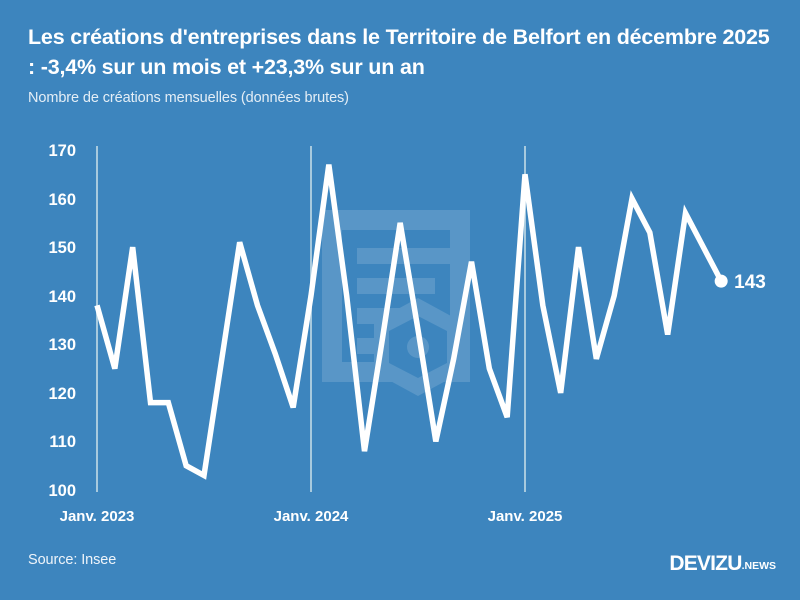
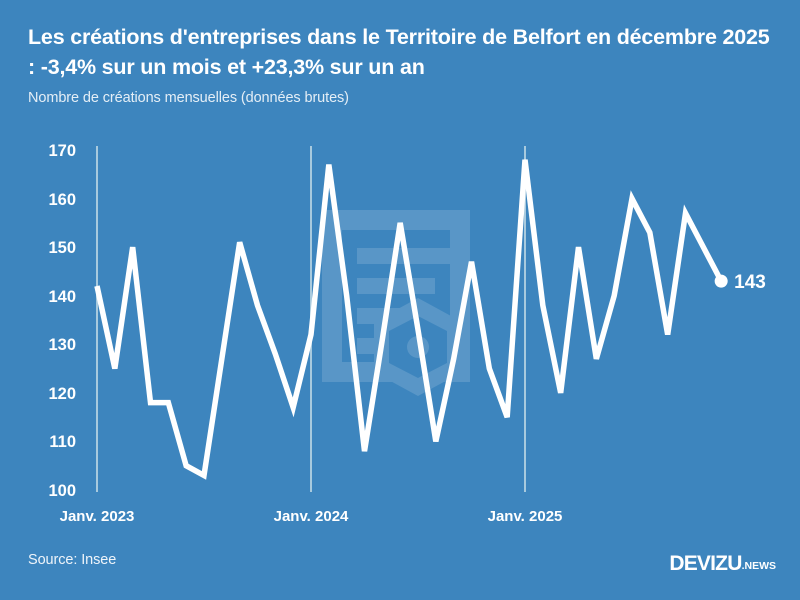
Janv. 2023: 138 -> 142
Janv. 2024: 140 -> 132
Janv. 2025: 165 -> 168
